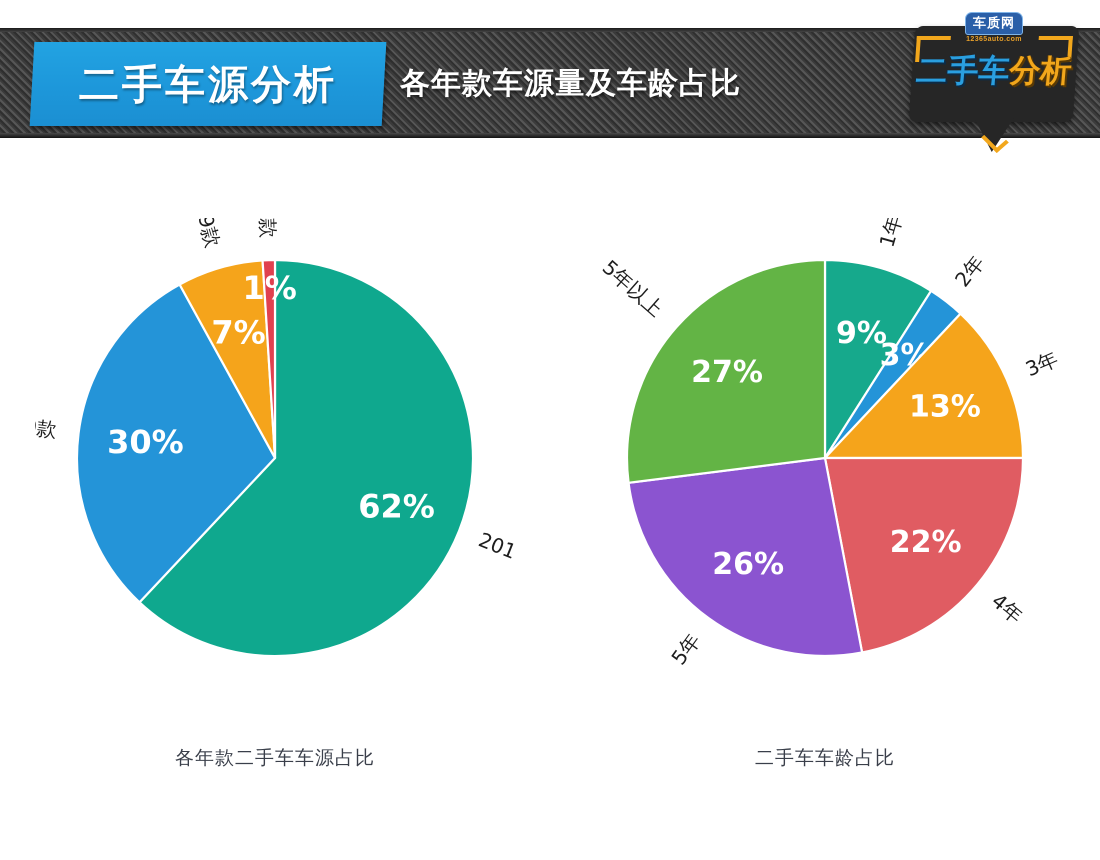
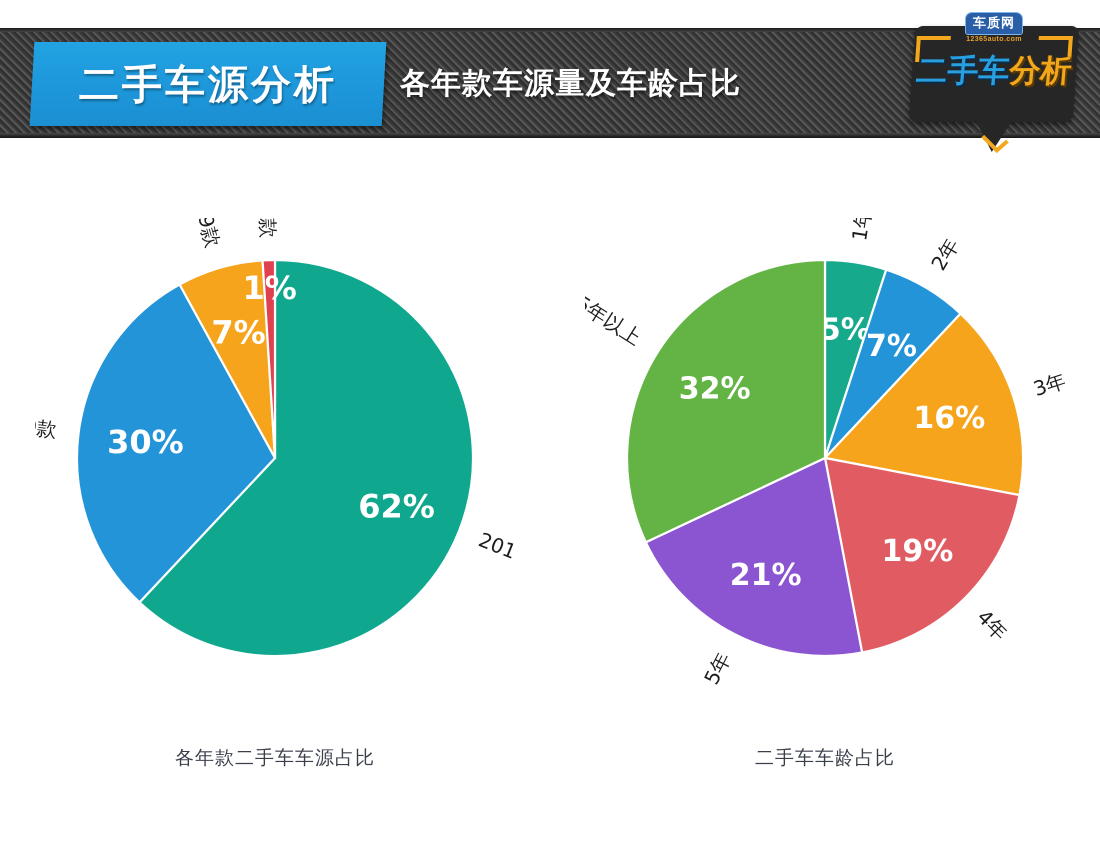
二手车车龄占比/1年以内: 9% -> 5%
二手车车龄占比/2年: 3% -> 7%
二手车车龄占比/3年: 13% -> 16%
二手车车龄占比/4年: 22% -> 19%
二手车车龄占比/5年: 26% -> 21%
二手车车龄占比/5年以上: 27% -> 32%
